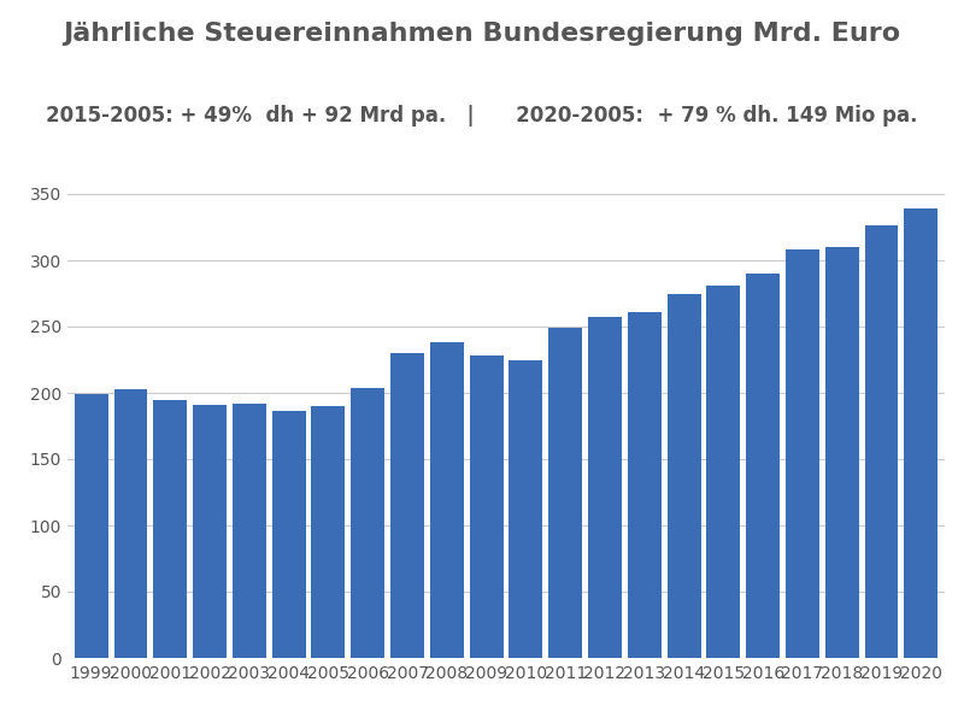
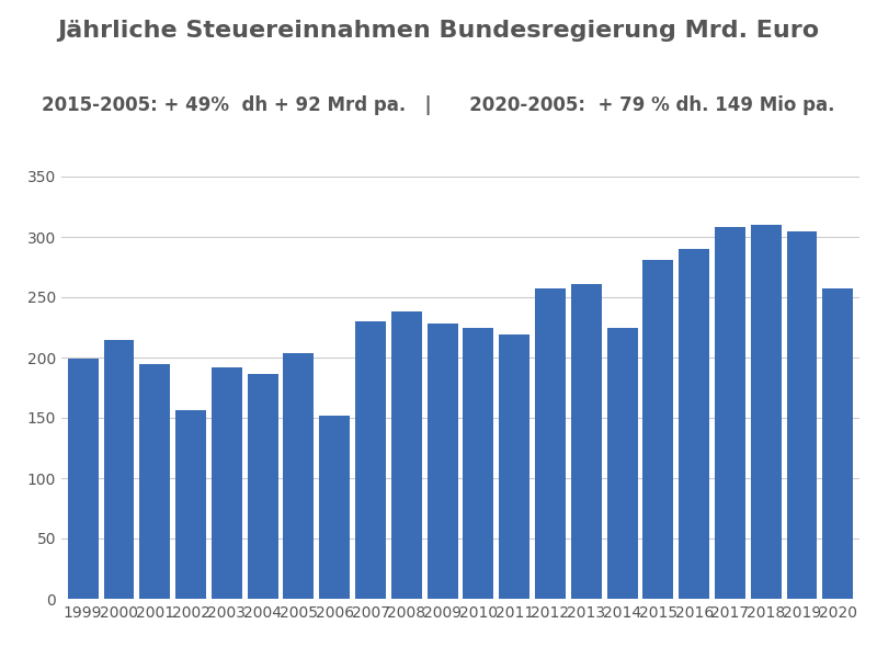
2000: 203 -> 215
2002: 191 -> 156
2005: 190 -> 204
2006: 204 -> 152
2011: 249 -> 219
2014: 275 -> 225
2019: 326 -> 305
2020: 339 -> 257
